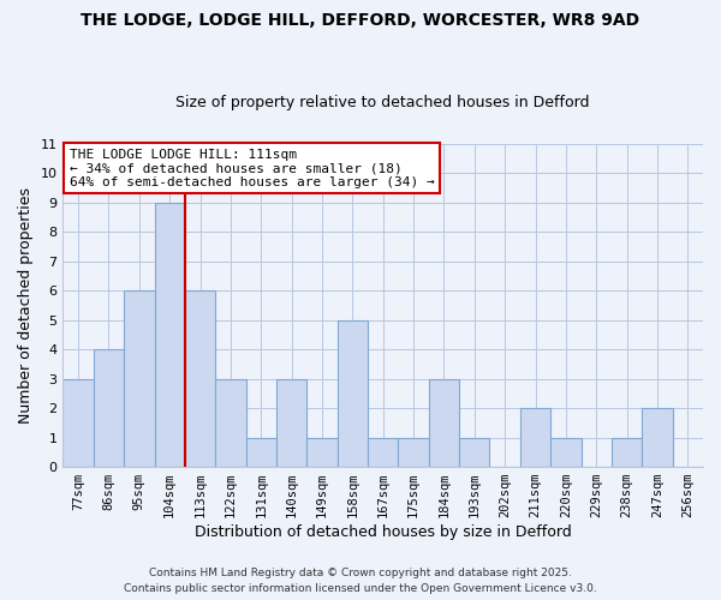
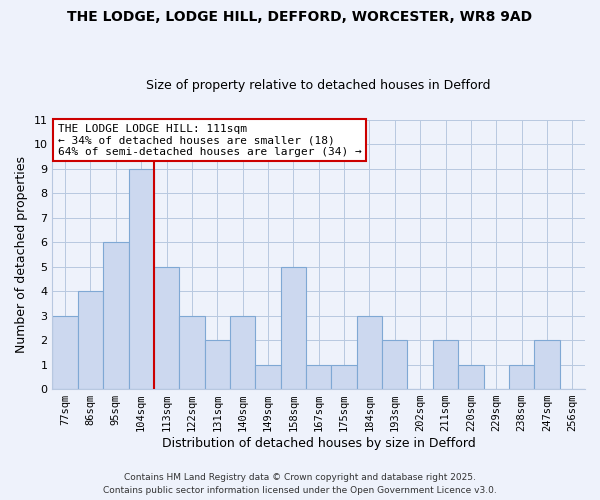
113sqm: 6 -> 5
131sqm: 1 -> 2
193sqm: 1 -> 2
